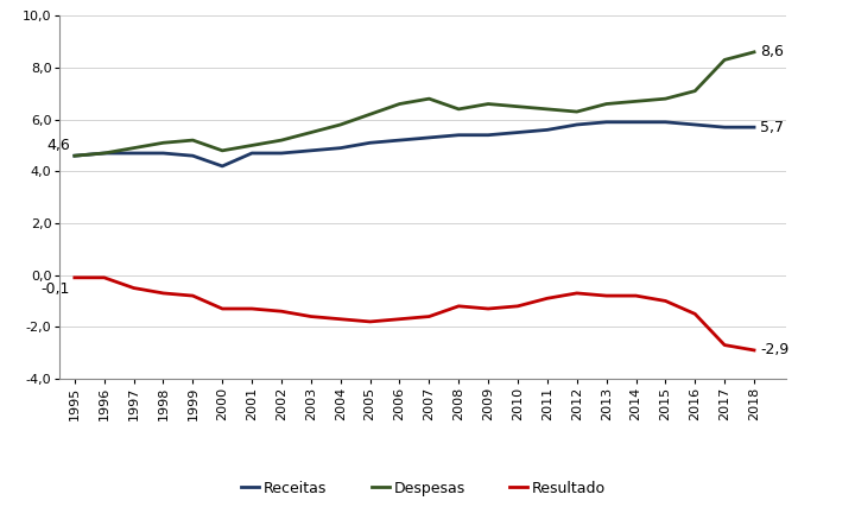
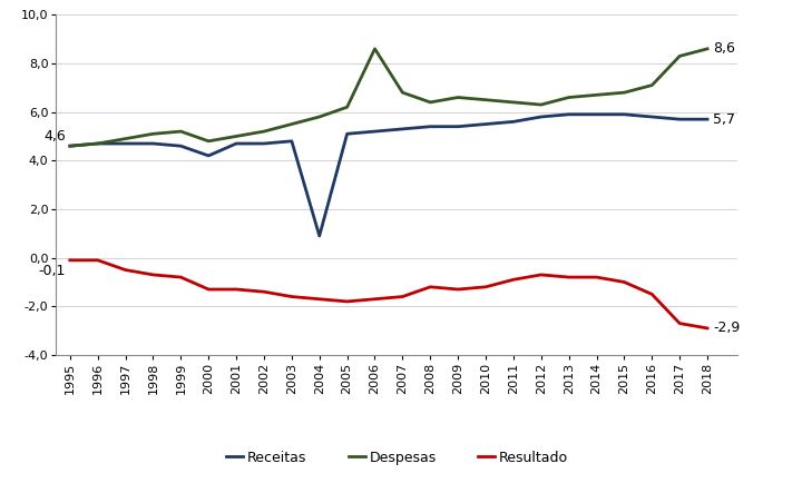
Receitas/2004: 4,9 -> 0,9
Despesas/2006: 6,6 -> 8,6
